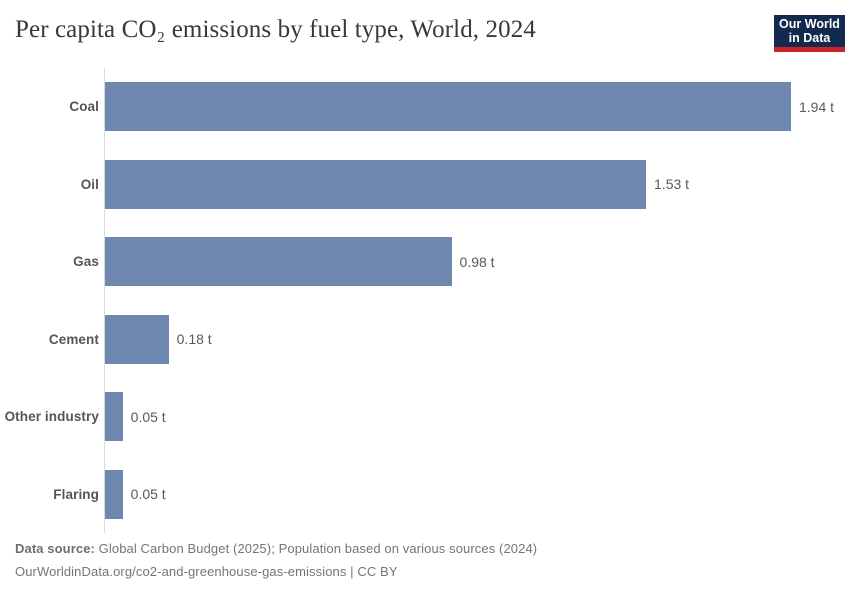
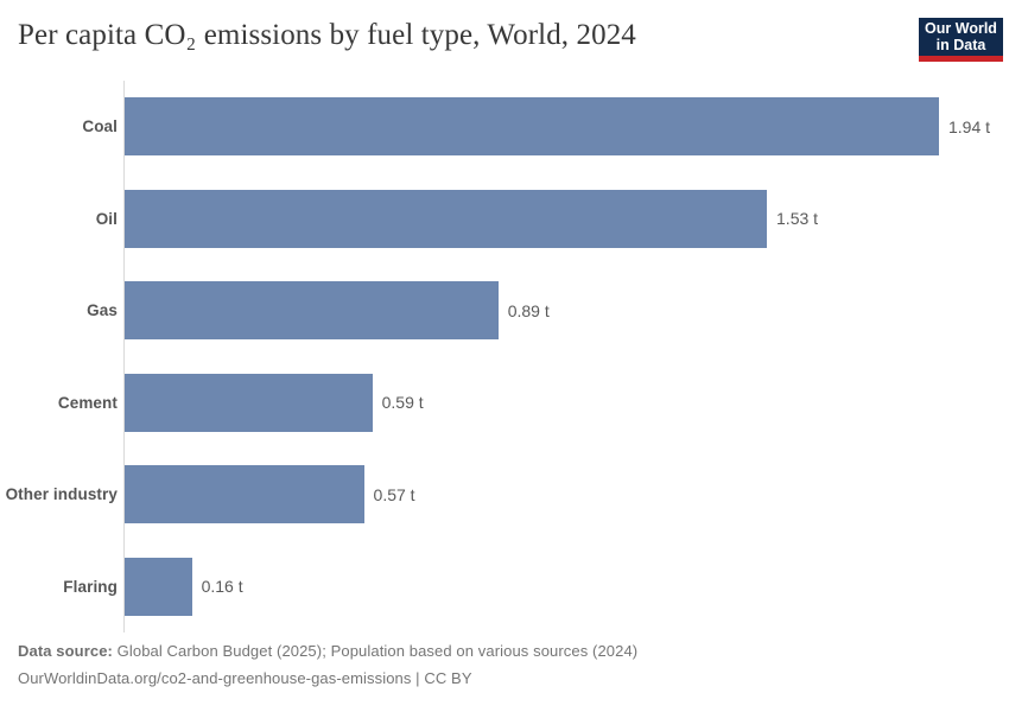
Gas: 0.98 -> 0.89
Cement: 0.18 -> 0.59
Other industry: 0.05 -> 0.57
Flaring: 0.05 -> 0.16
